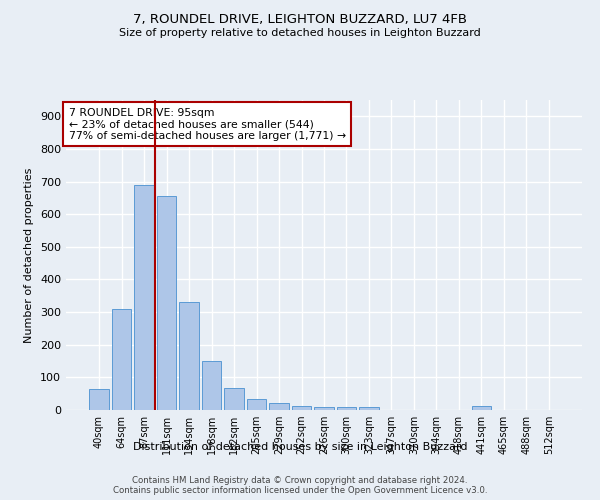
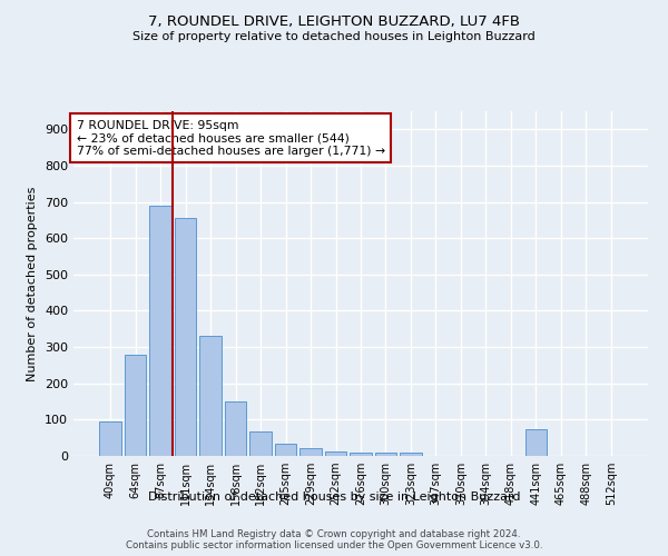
40sqm: 65 -> 95
64sqm: 310 -> 280
441sqm: 12 -> 75
